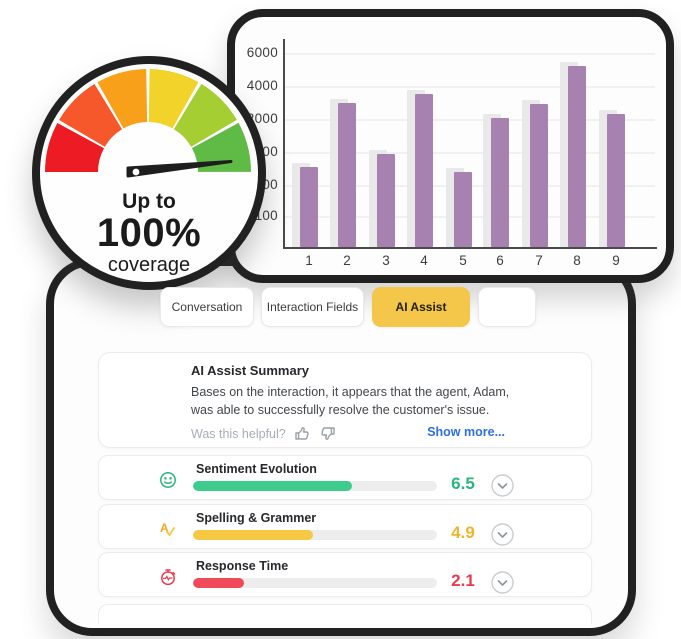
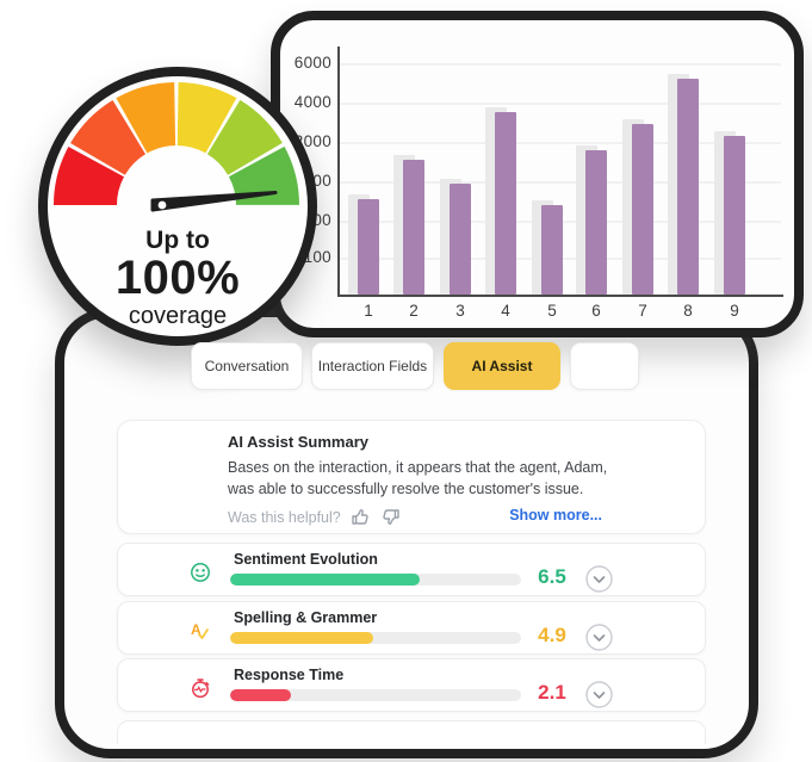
2: 2900 -> 1500
6: 2000 -> 1800
